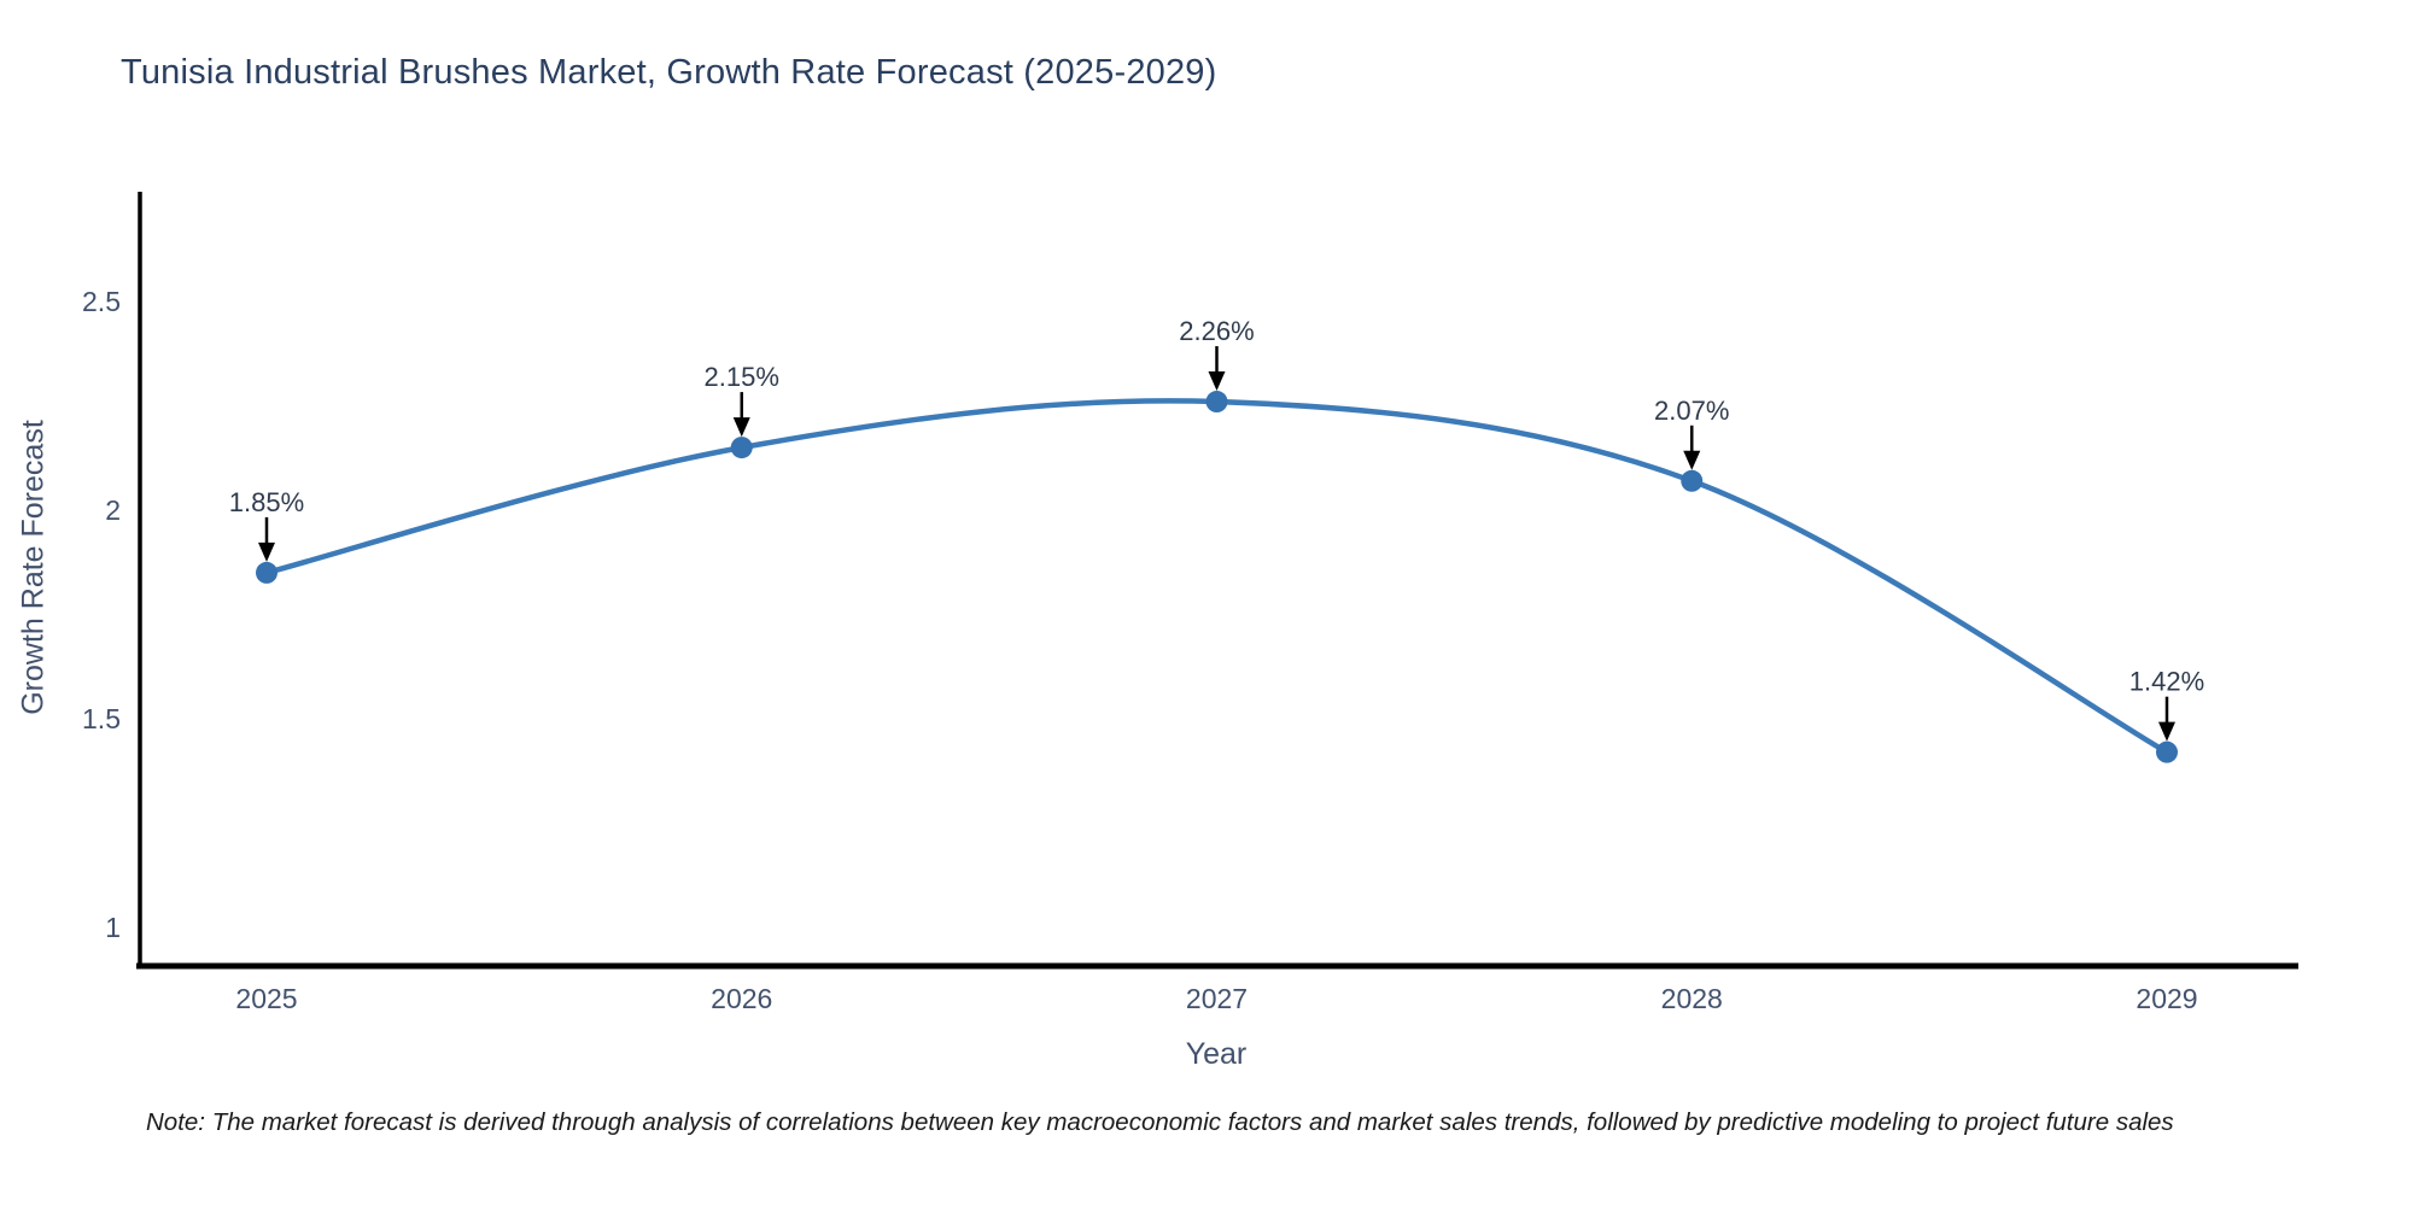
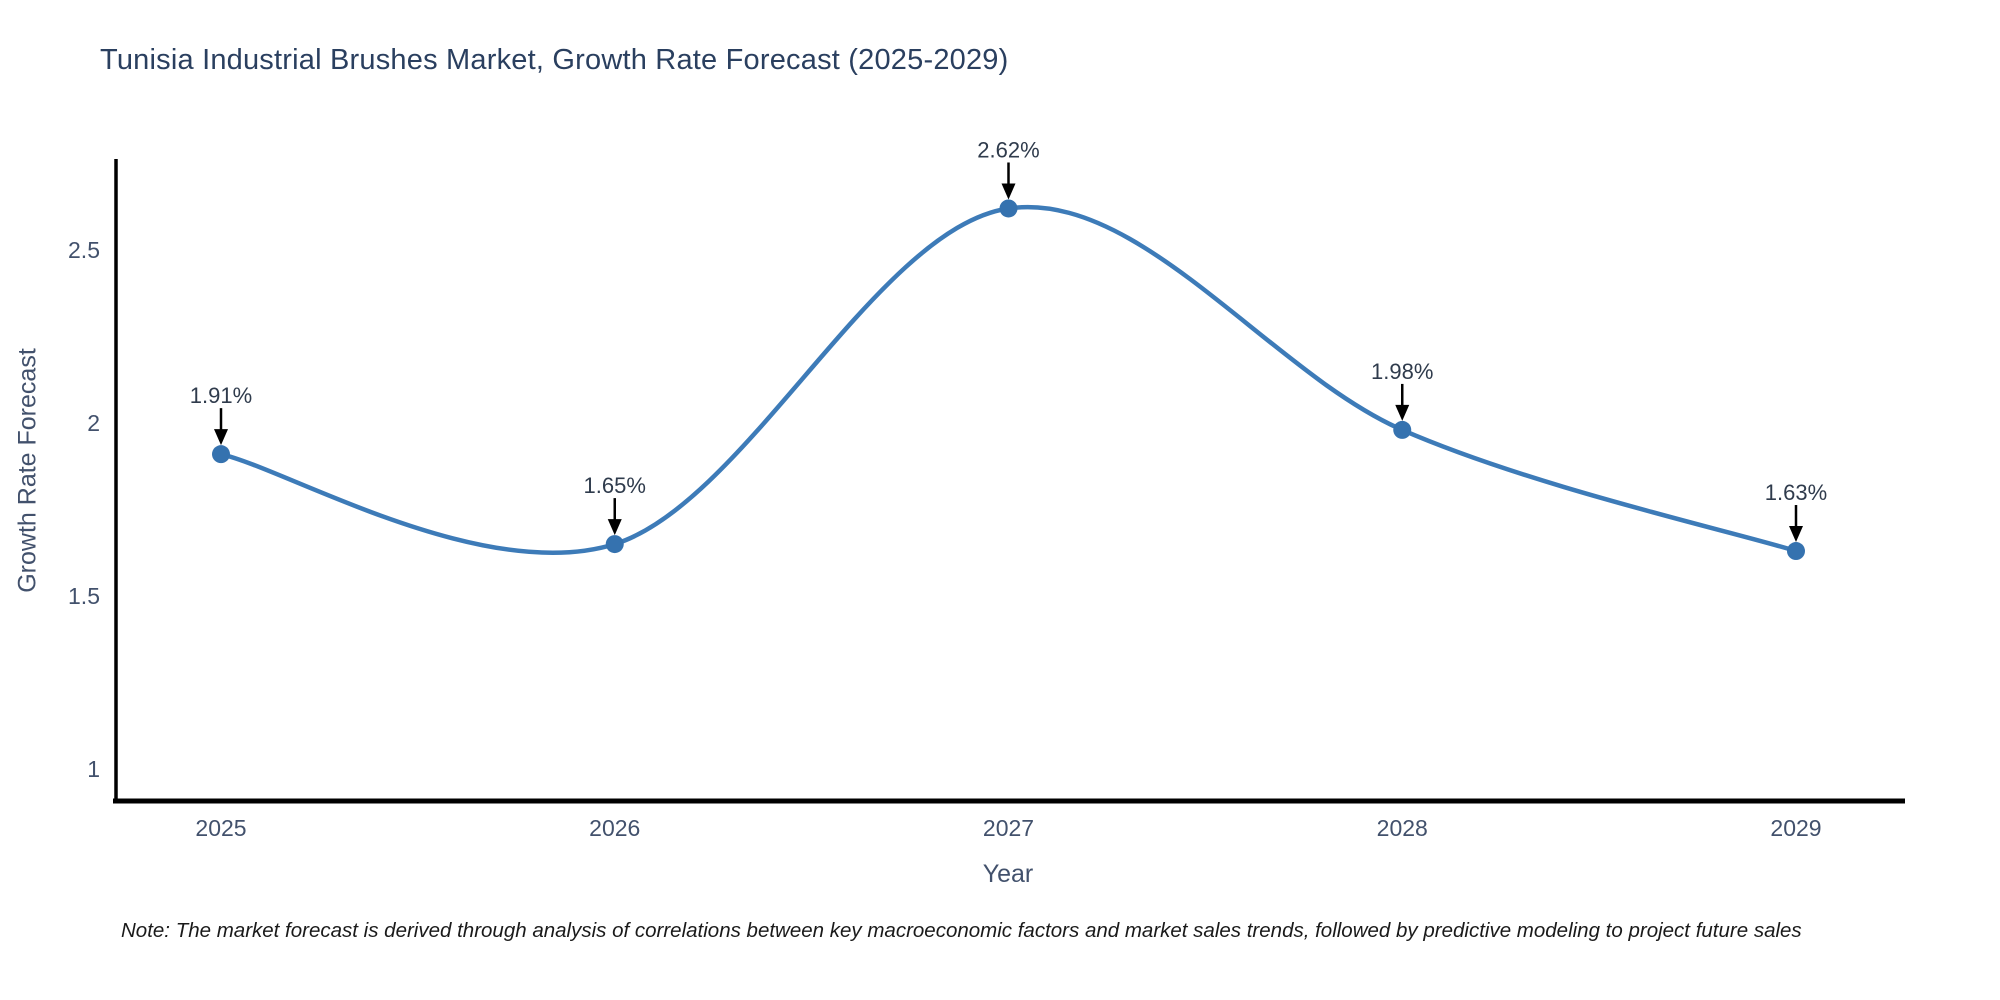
2025: 1.85% -> 1.91%
2026: 2.15% -> 1.65%
2027: 2.26% -> 2.62%
2028: 2.07% -> 1.98%
2029: 1.42% -> 1.63%
